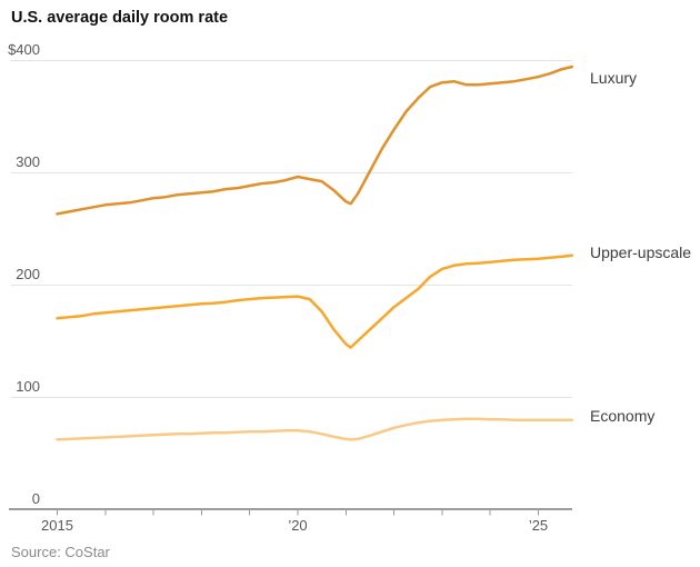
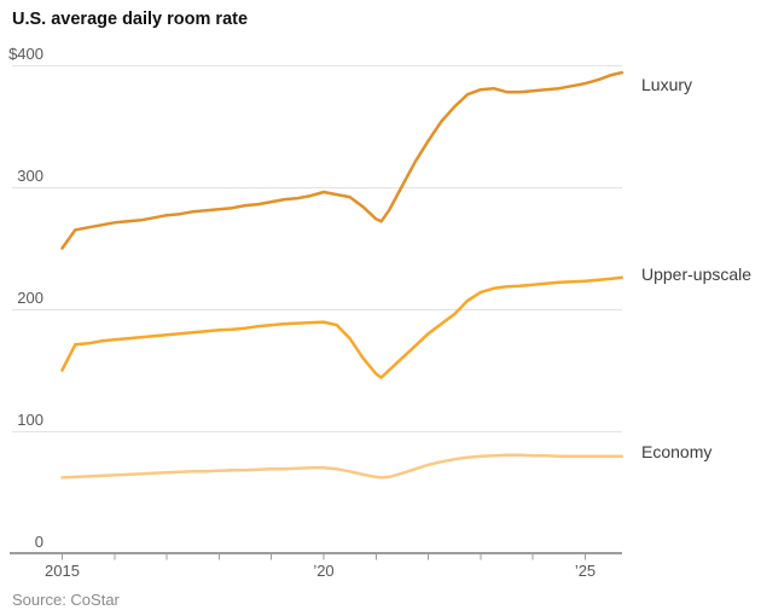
Luxury/2015: $263 -> $250
Upper-upscale/2015: $170 -> $150
